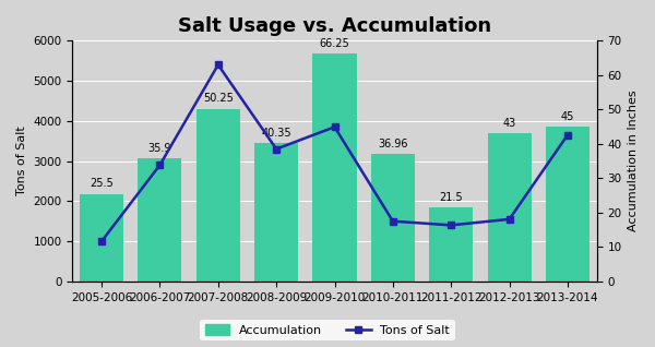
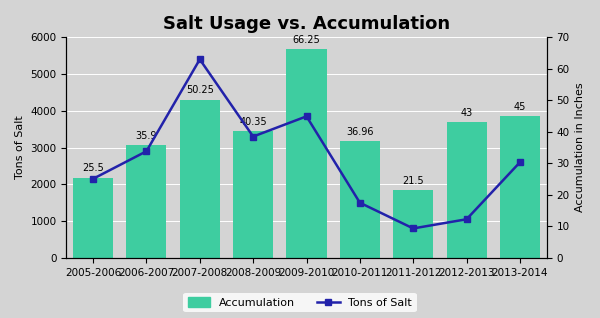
Tons of Salt/2005-2006: 1000 -> 2150
Tons of Salt/2011-2012: 1400 -> 800
Tons of Salt/2012-2013: 1550 -> 1050
Tons of Salt/2013-2014: 3650 -> 2600
